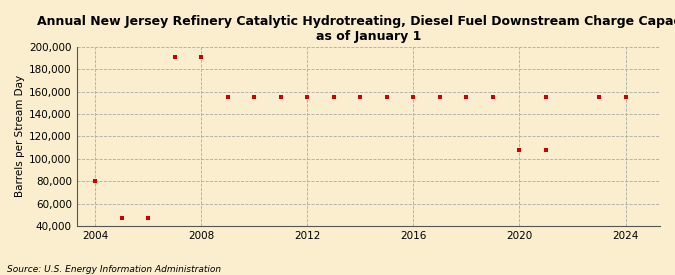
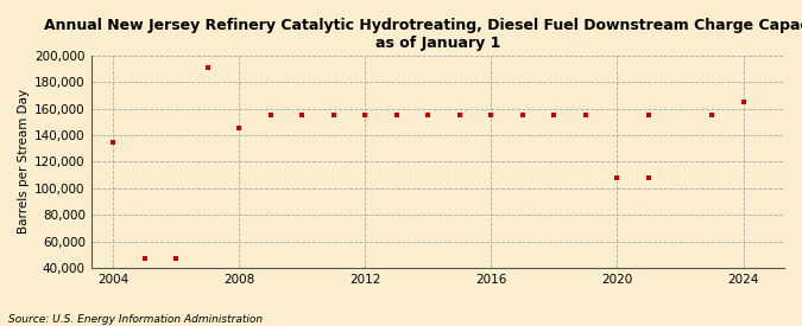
2004: 80,000 -> 135,000
2008: 191,000 -> 145,000
2024: 155,000 -> 165,000
